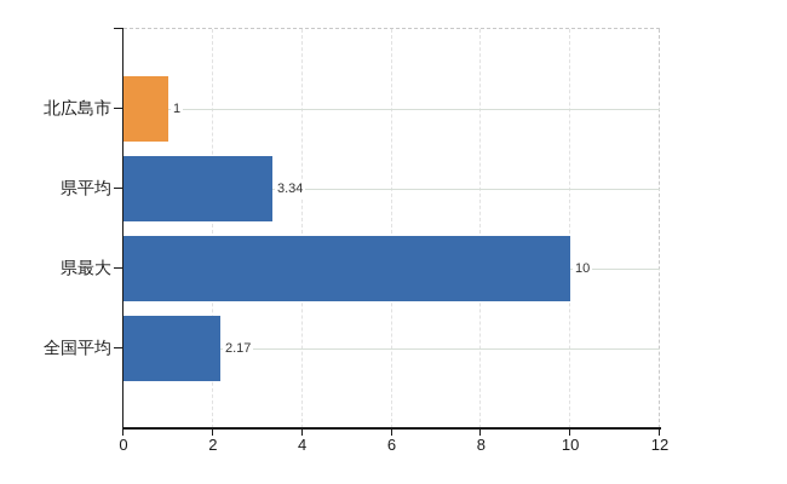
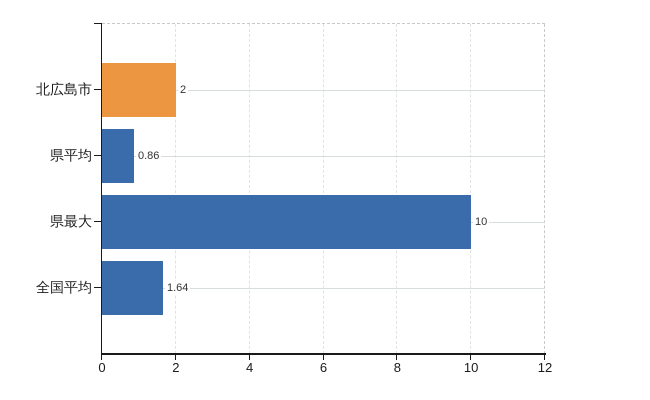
北広島市: 1 -> 2
県平均: 3.34 -> 0.86
全国平均: 2.17 -> 1.64
